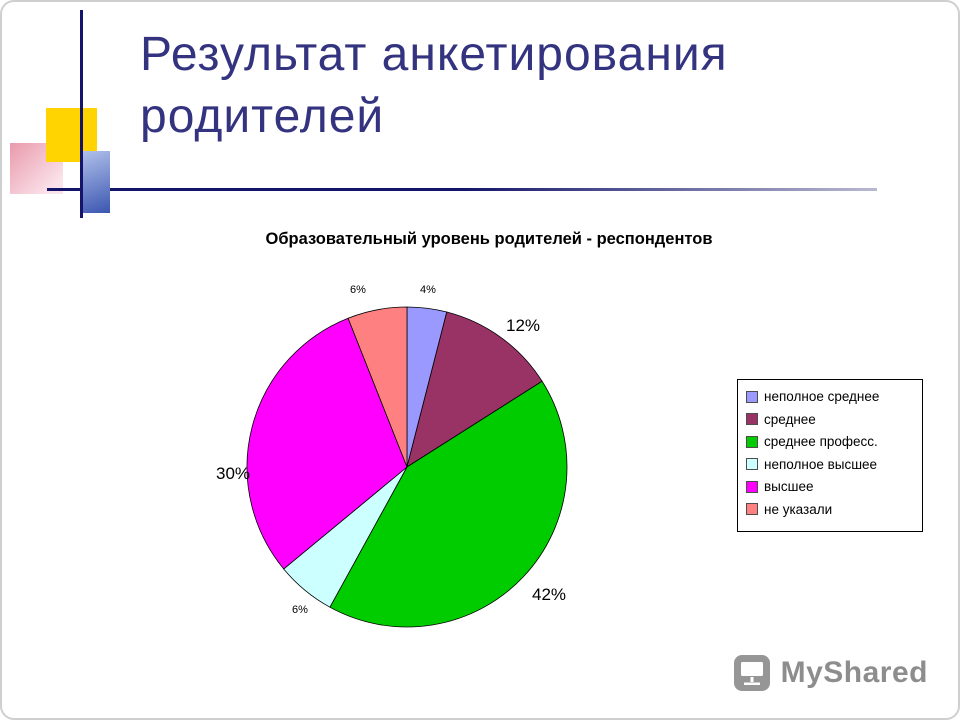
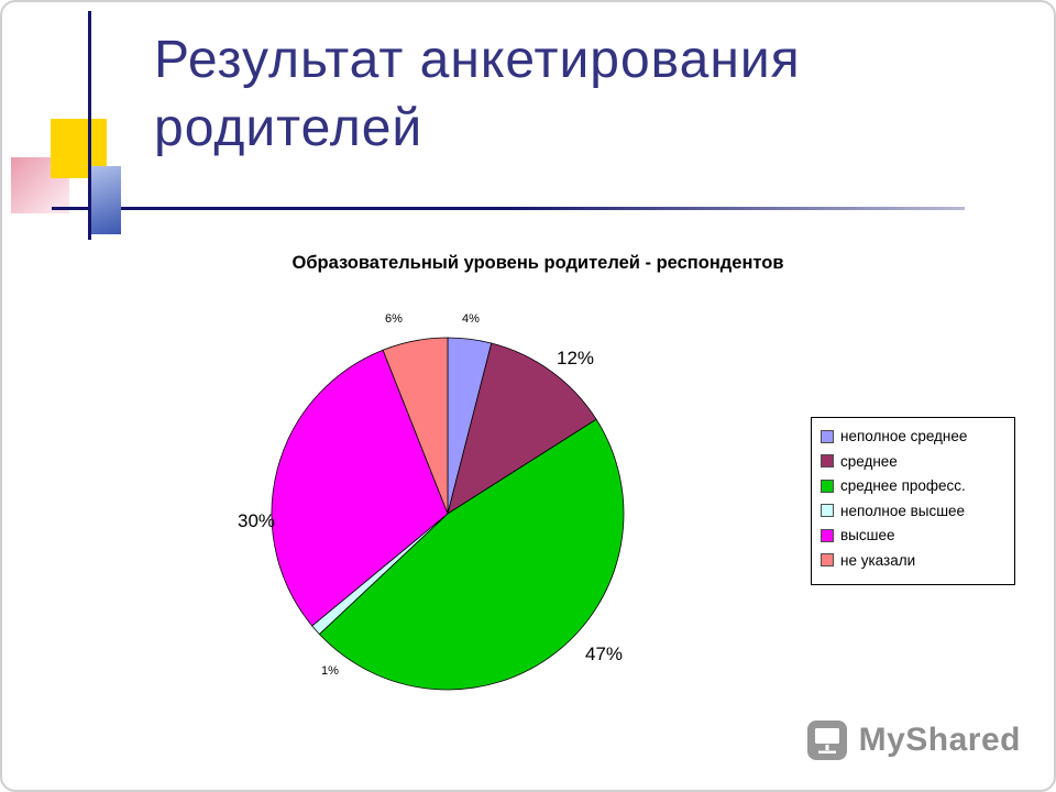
среднее професс.: 42% -> 47%
неполное высшее: 6% -> 1%
